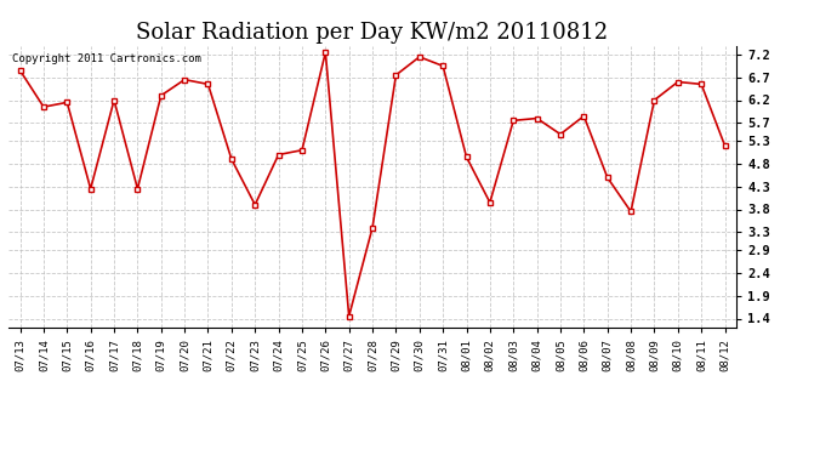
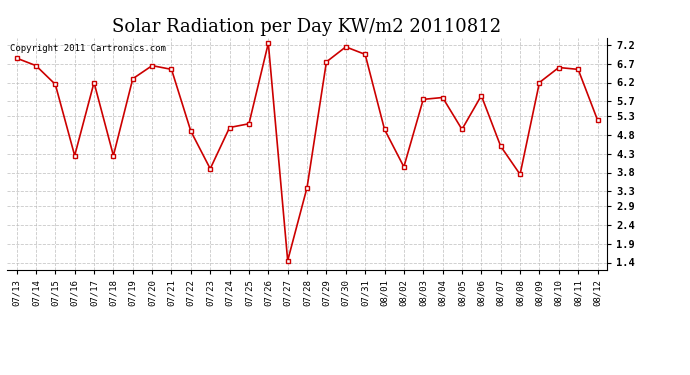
07/14: 6.05 -> 6.65
08/05: 5.45 -> 4.95
